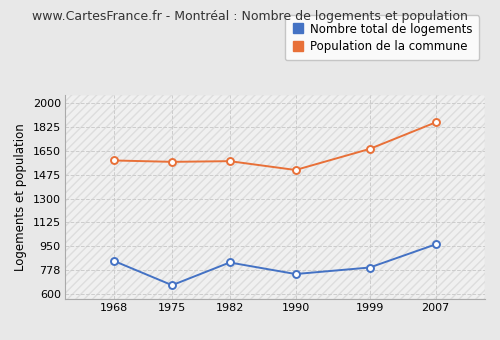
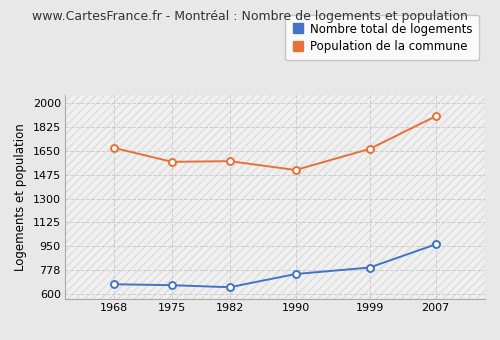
Nombre total de logements/1968: 840 -> 670
Population de la commune/1968: 1580 -> 1670
Nombre total de logements/1982: 830 -> 650
Population de la commune/2007: 1860 -> 1900
